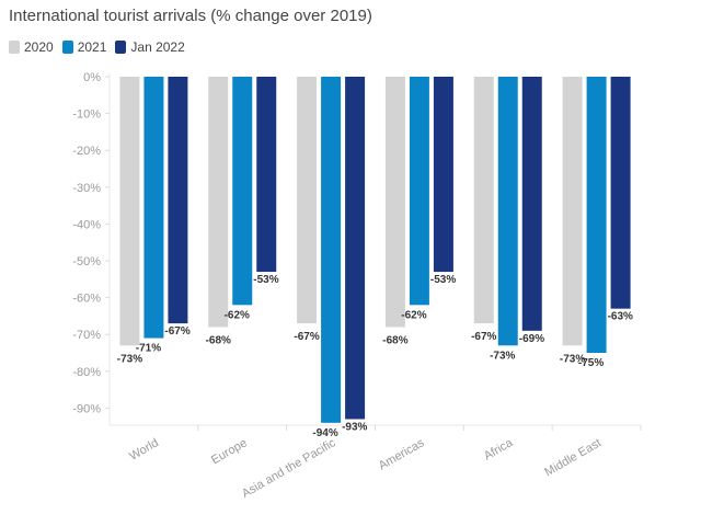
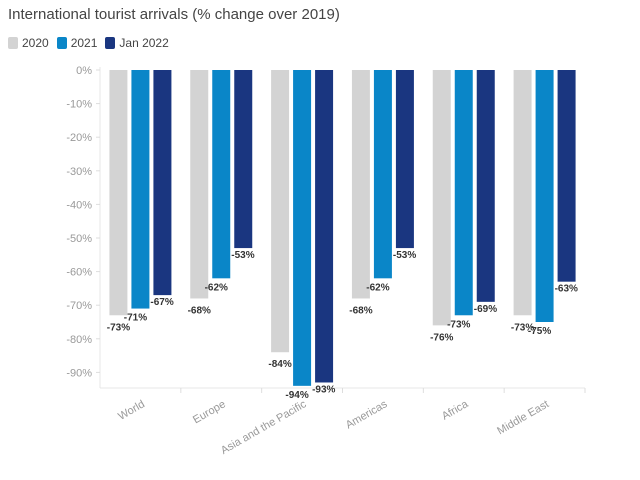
2020/Asia and the Pacific: -67% -> -84%
2020/Africa: -67% -> -76%
